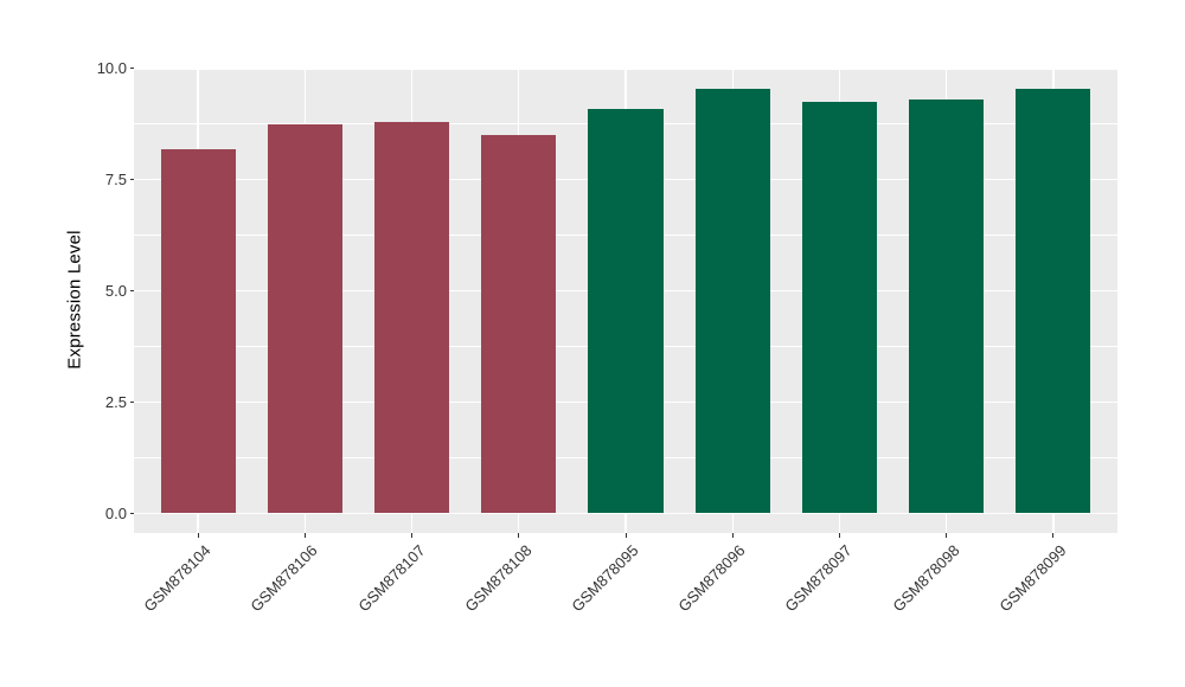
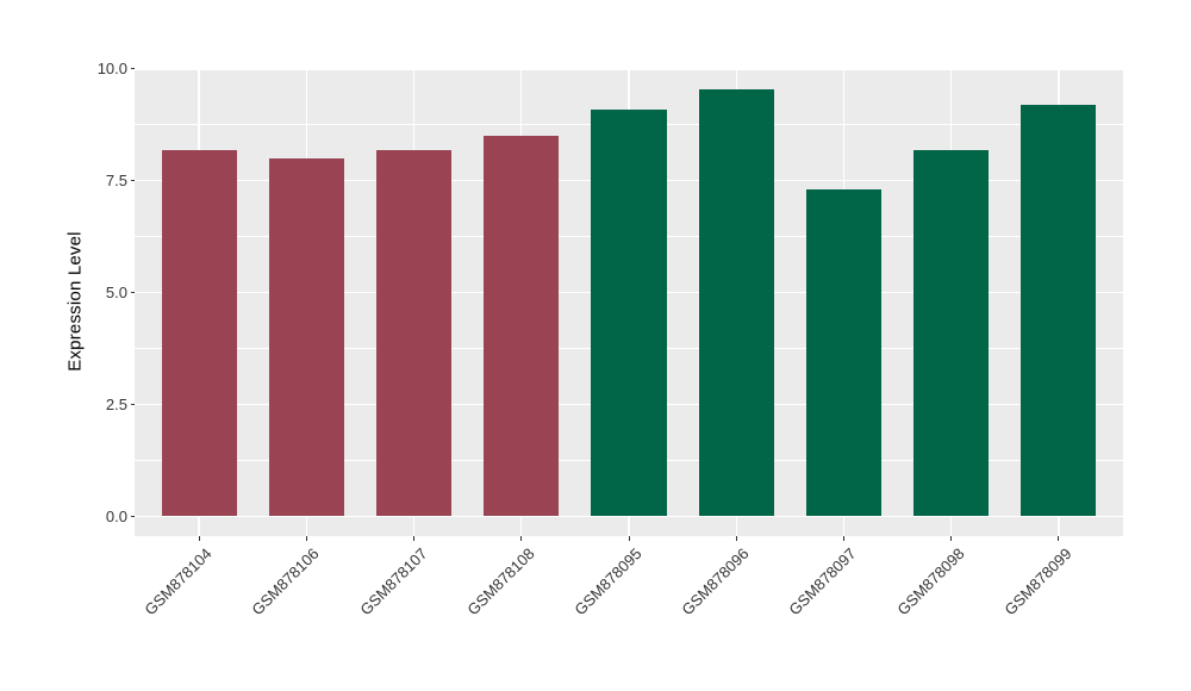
GSM878106: 8.8 -> 8.0
GSM878107: 8.8 -> 8.2
GSM878097: 9.2 -> 7.3
GSM878098: 9.3 -> 8.2
GSM878099: 9.6 -> 9.2
